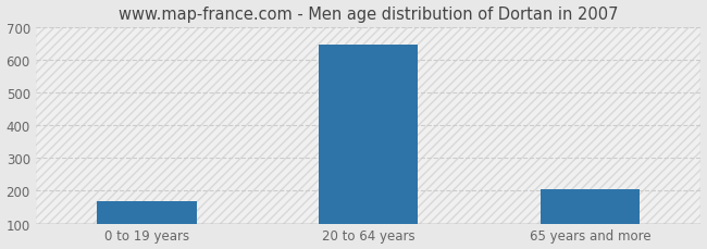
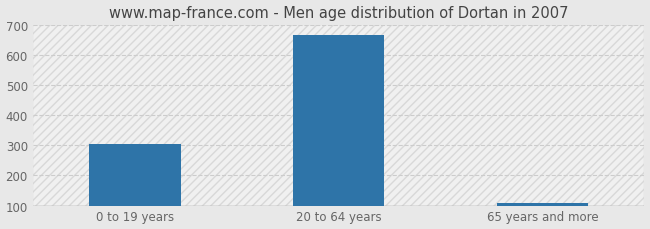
0 to 19 years: 170 -> 305
20 to 64 years: 645 -> 665
65 years and more: 205 -> 107
